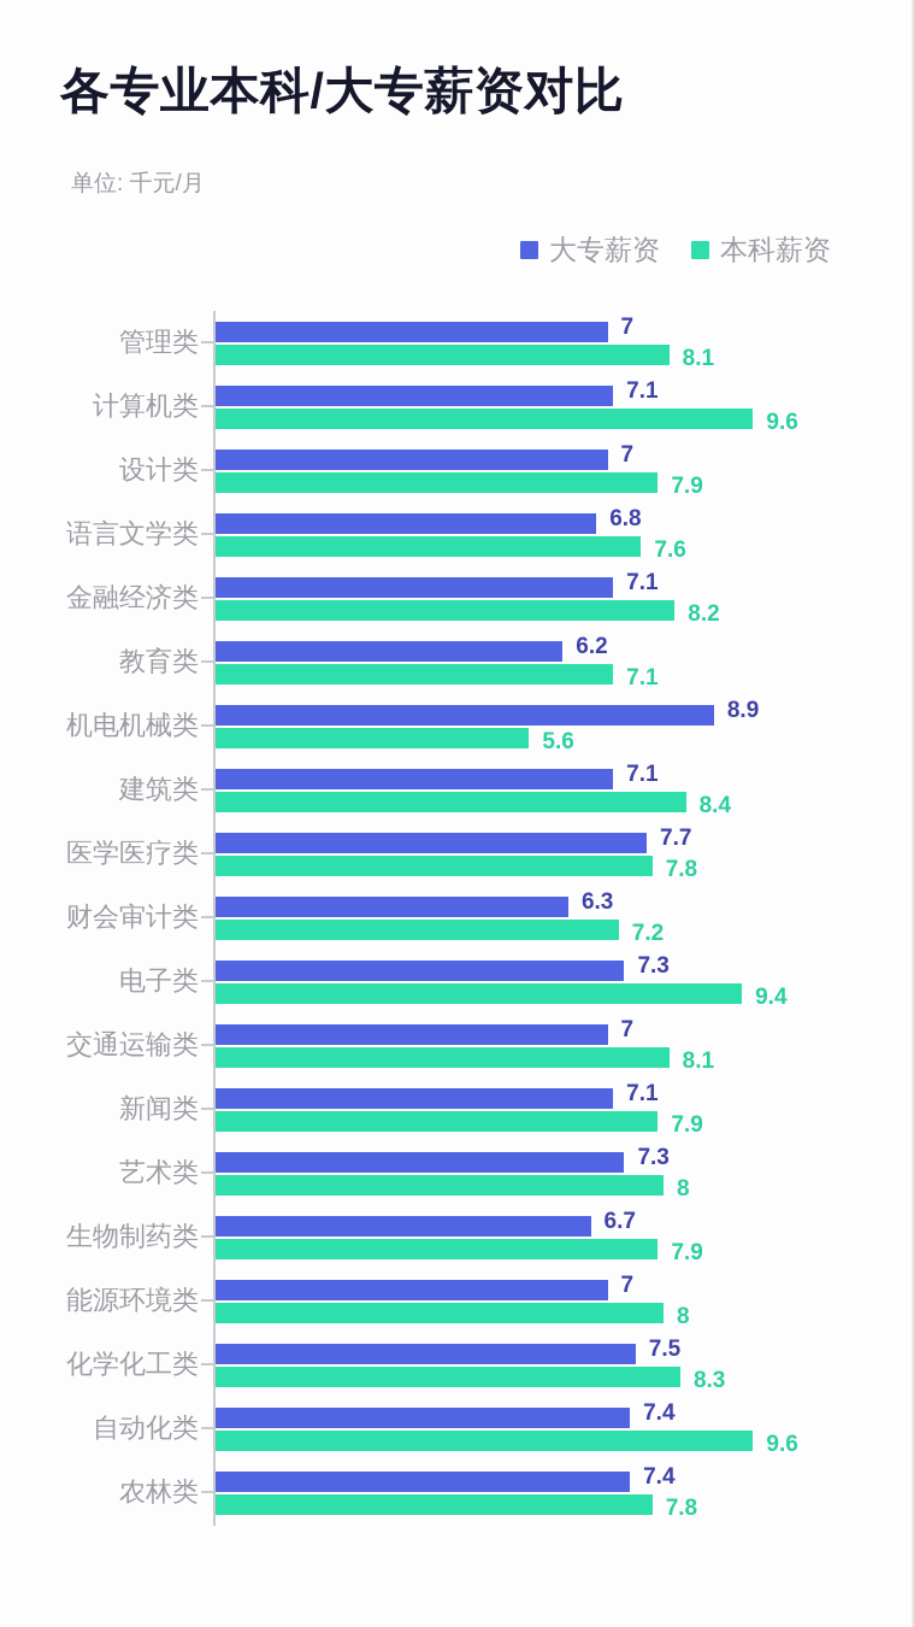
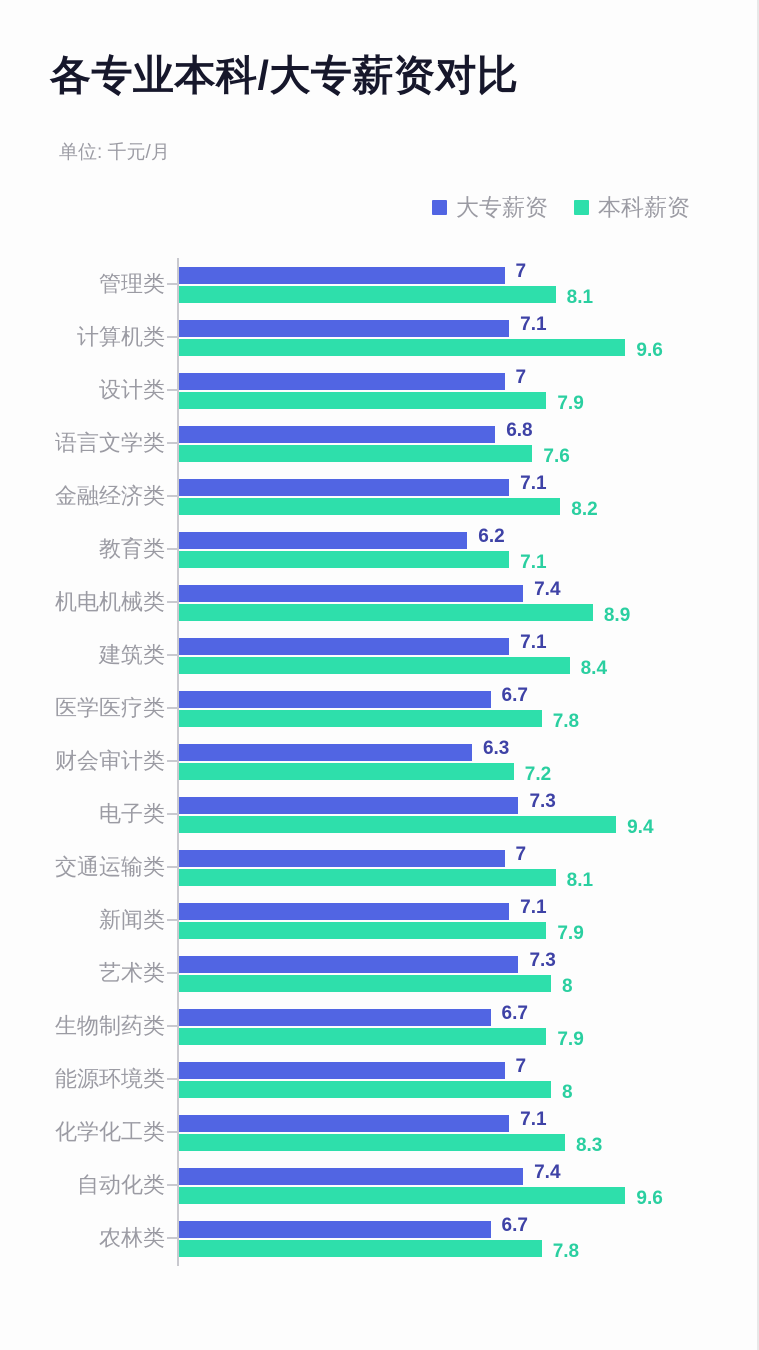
大专薪资/机电机械类: 8.9 -> 7.4
本科薪资/机电机械类: 5.6 -> 8.9
大专薪资/医学医疗类: 7.7 -> 6.7
大专薪资/化学化工类: 7.5 -> 7.1
大专薪资/农林类: 7.4 -> 6.7
